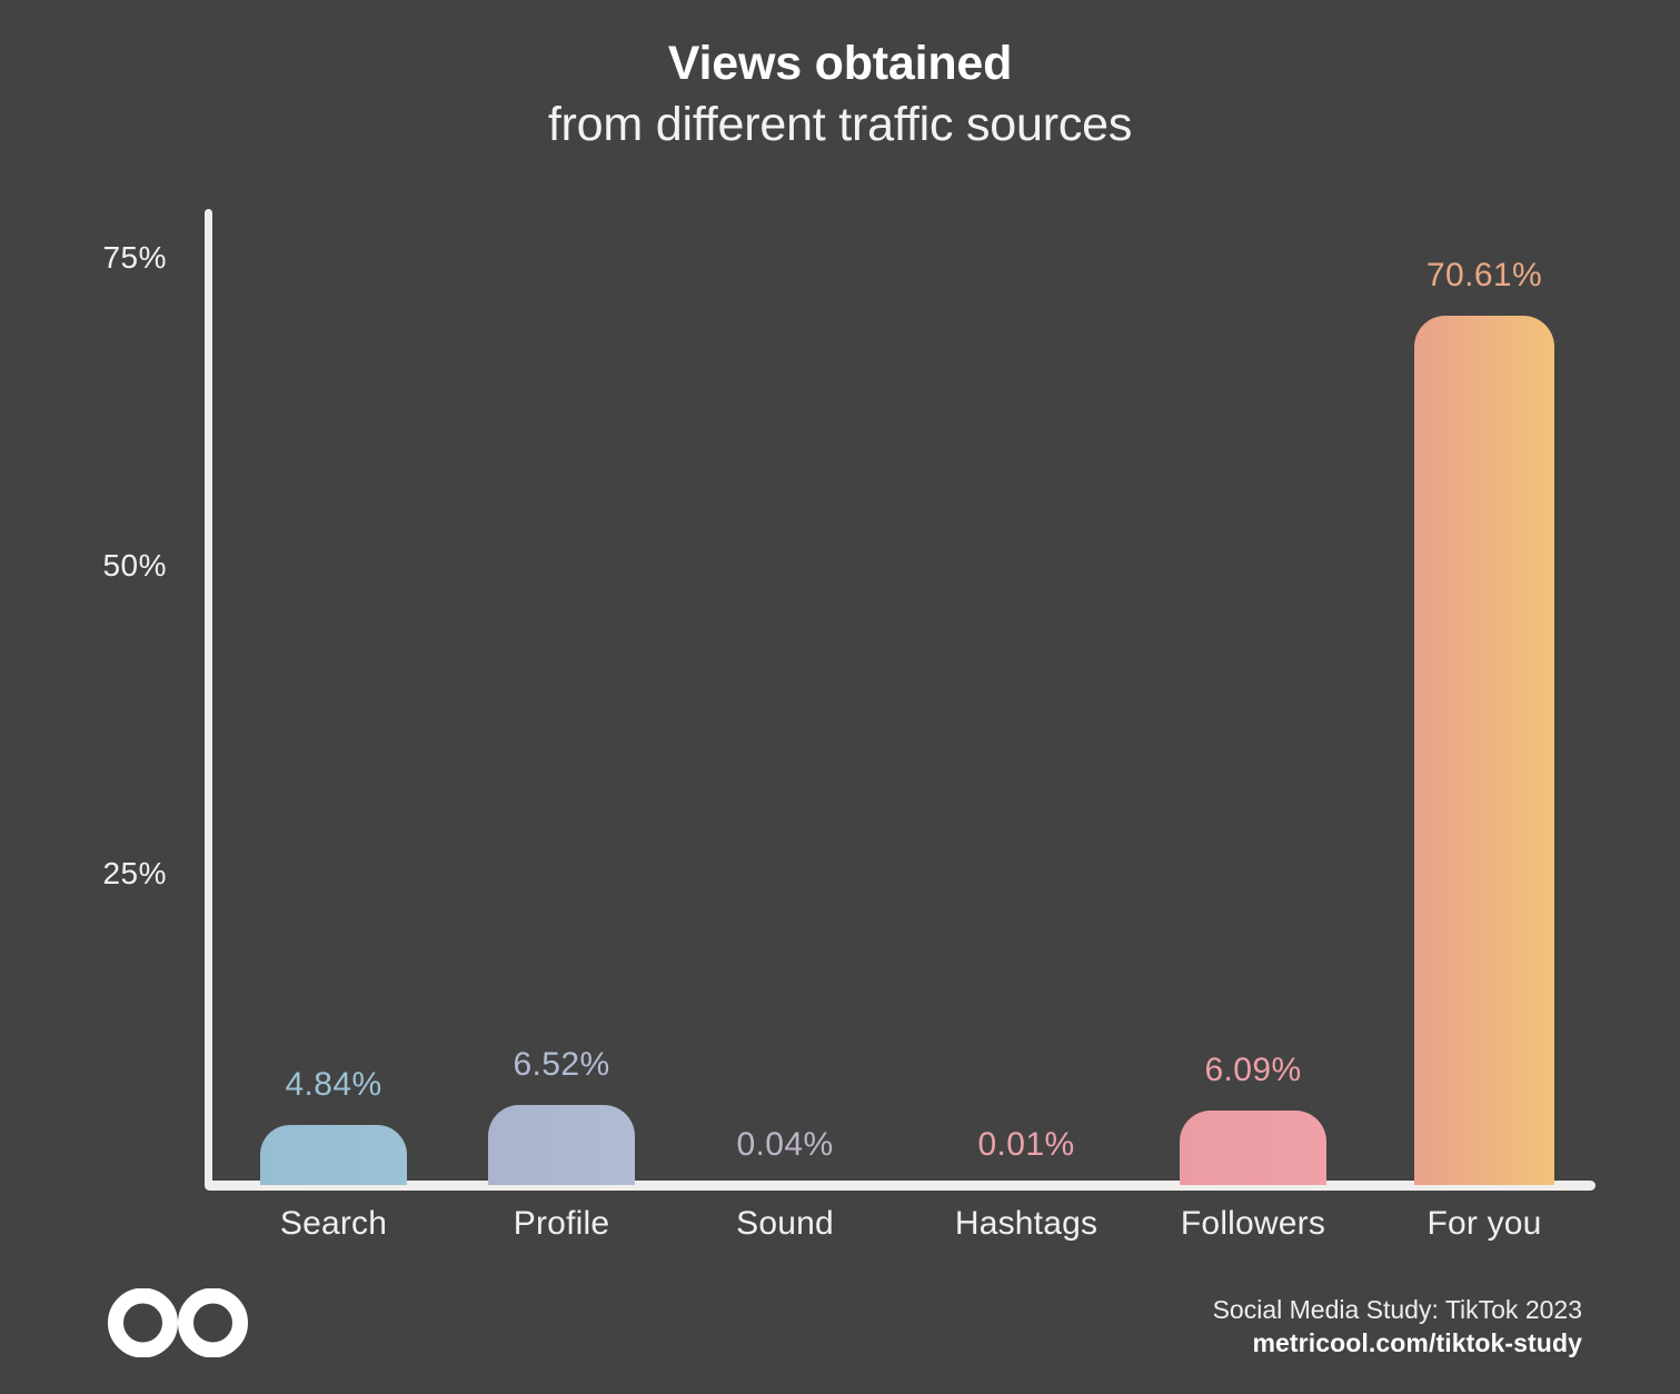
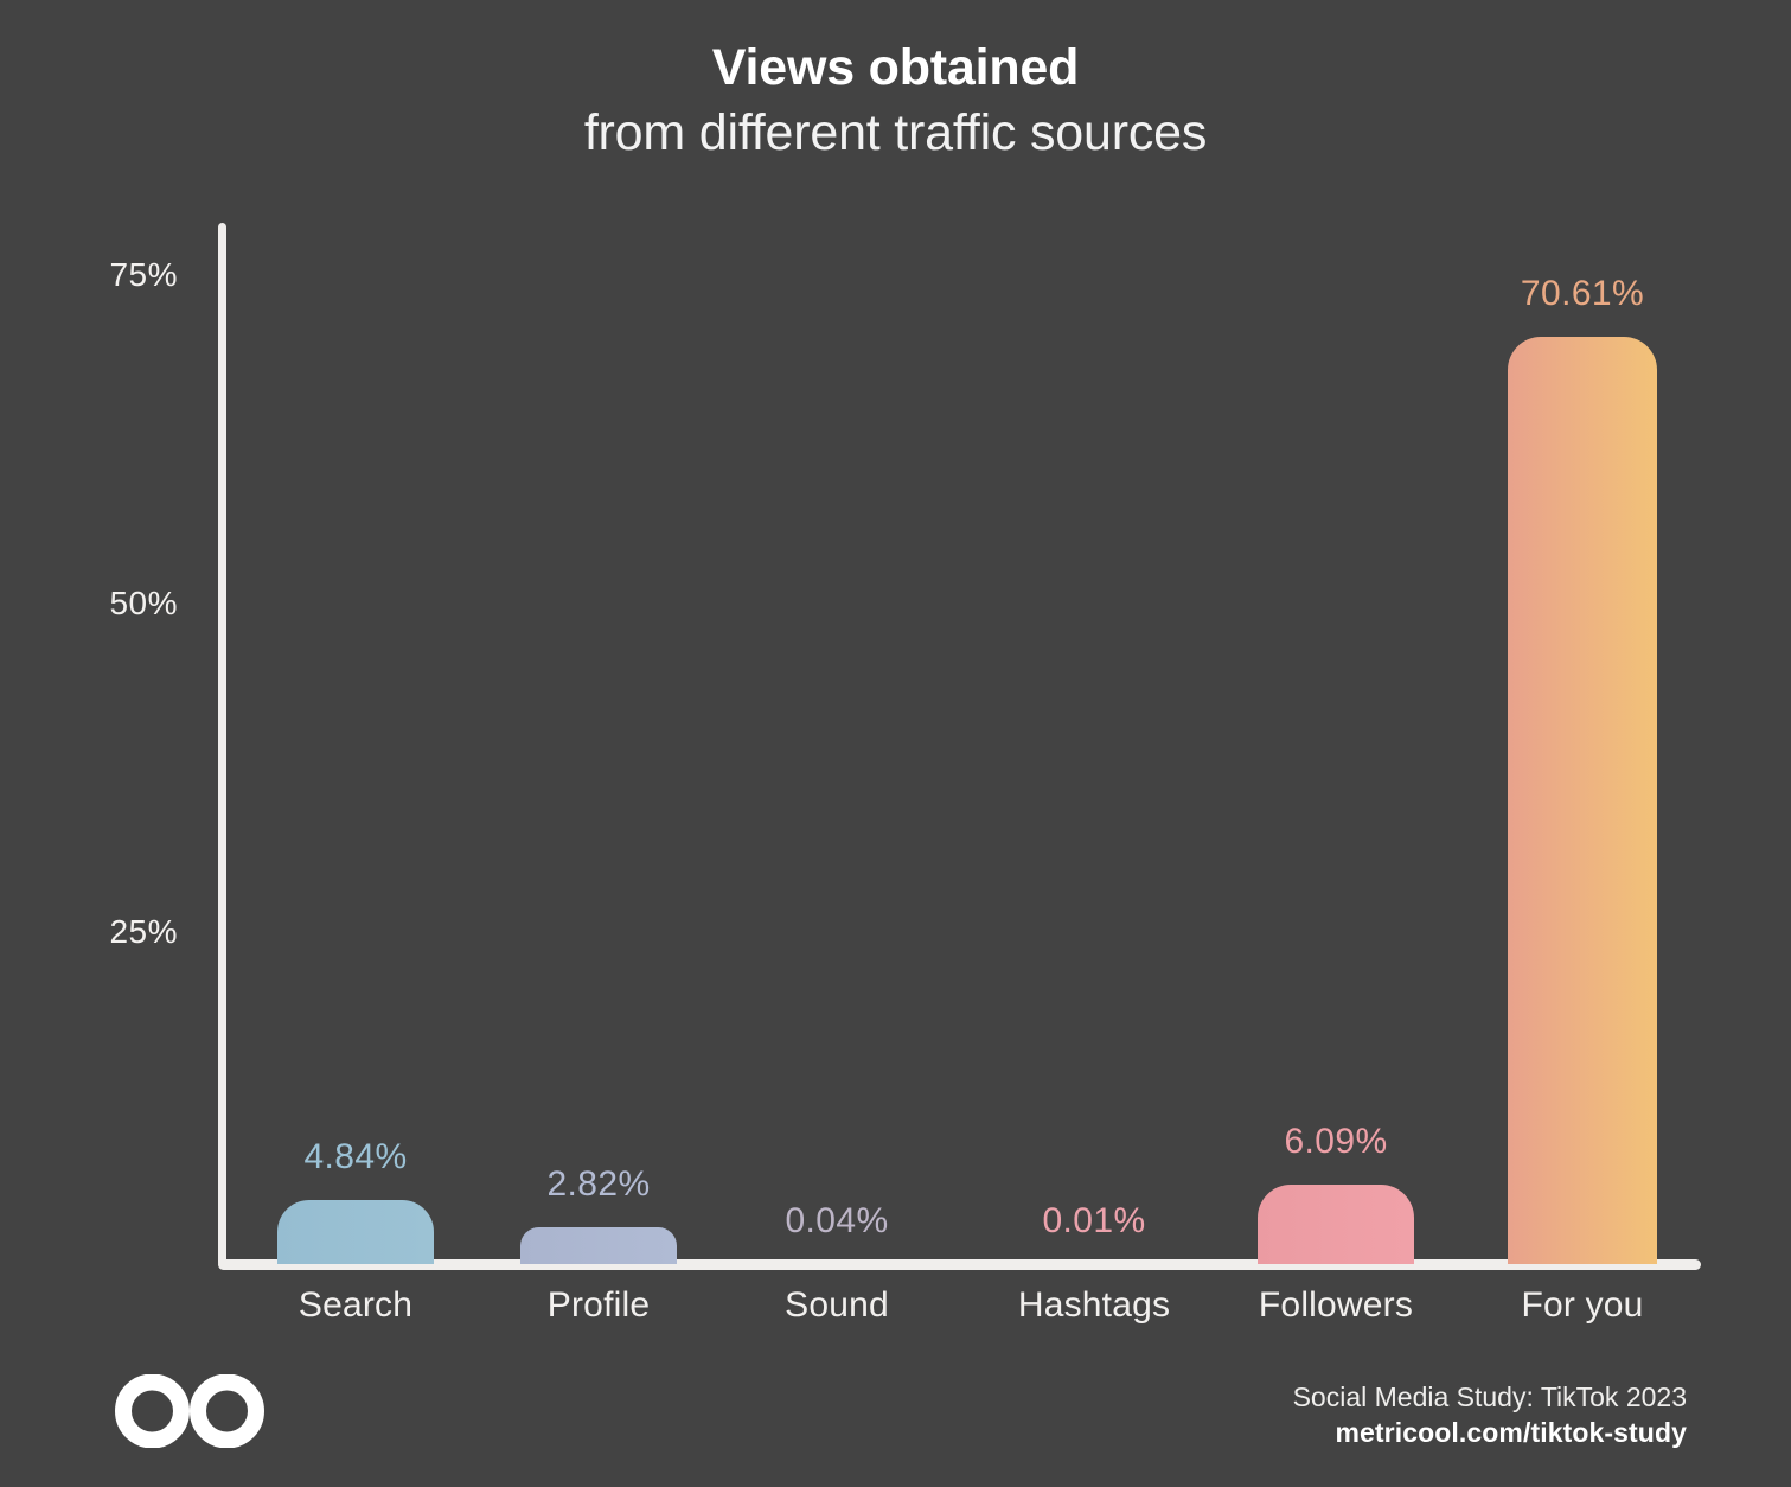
Profile: 6.52% -> 2.82%
